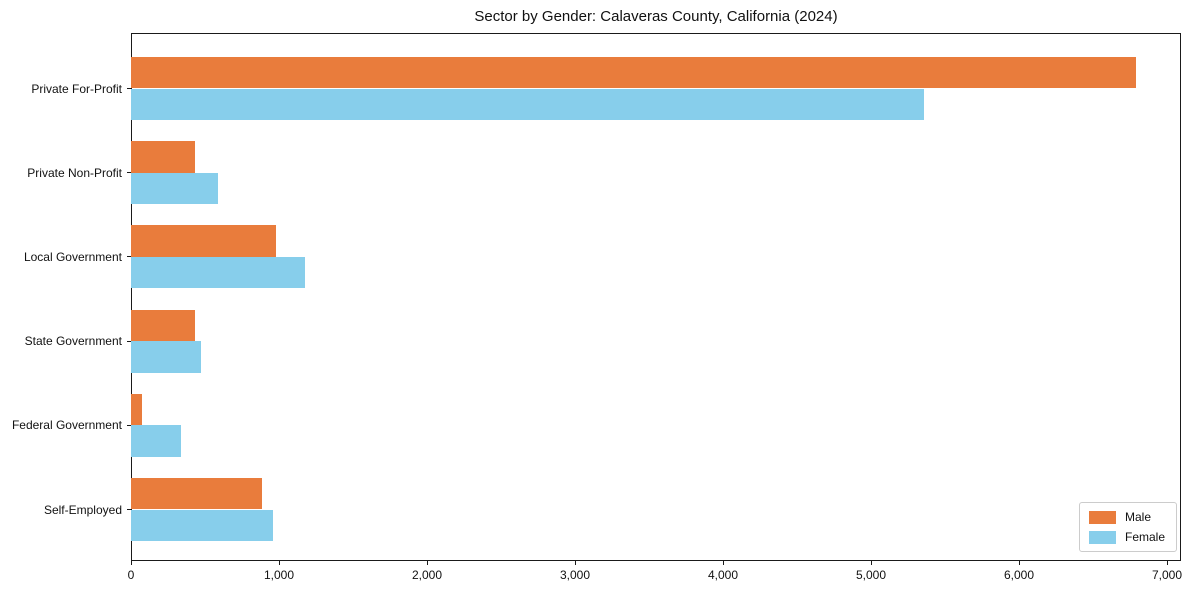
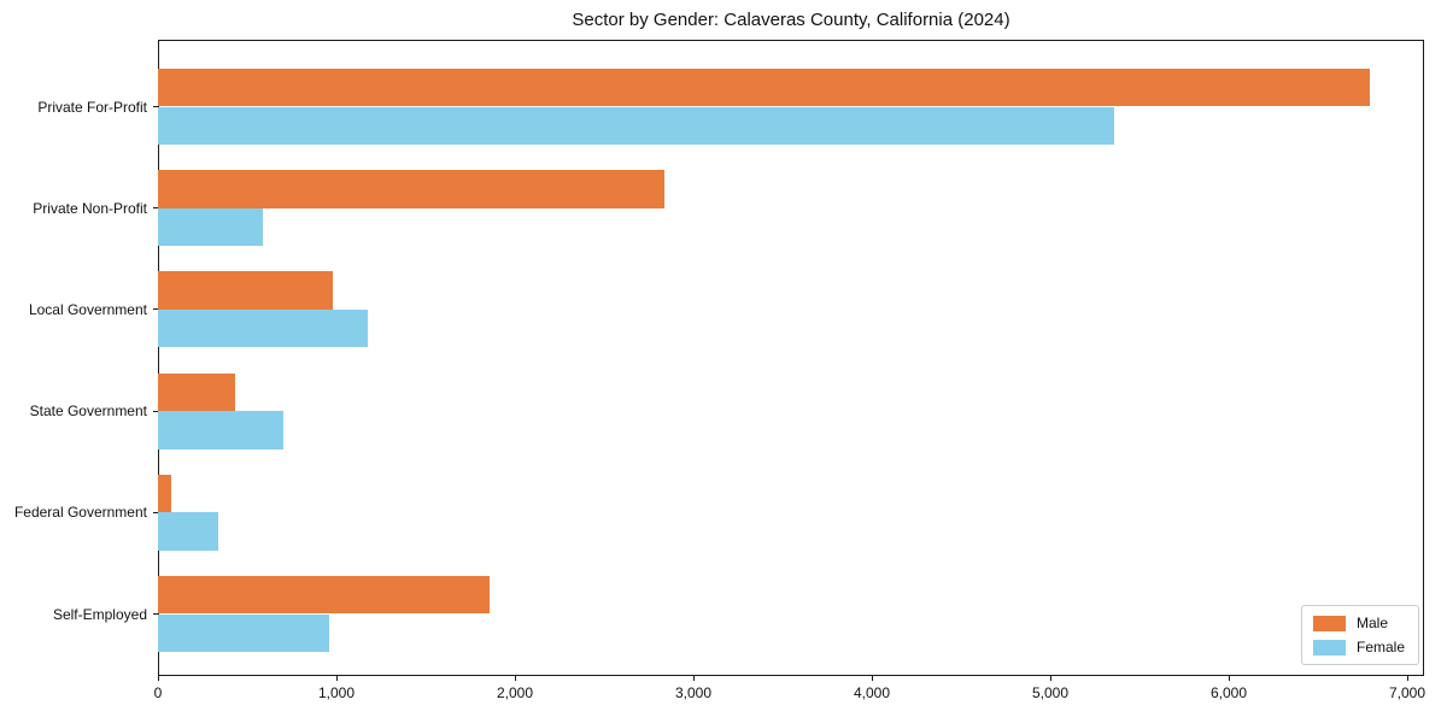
Male/Private Non-Profit: 440 -> 2840
Female/State Government: 470 -> 700
Male/Self-Employed: 880 -> 1860
